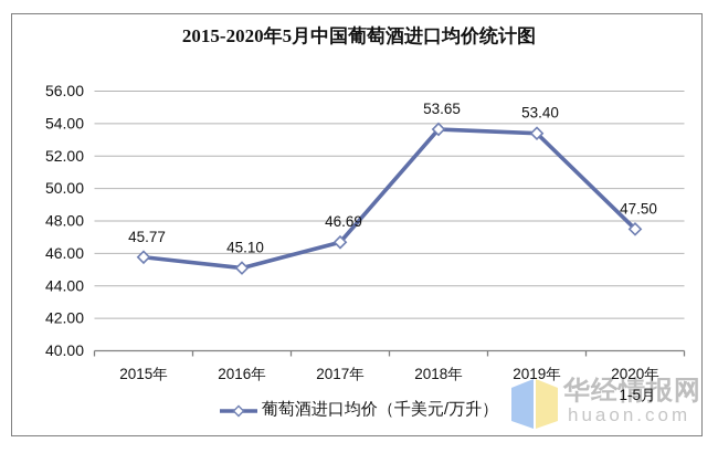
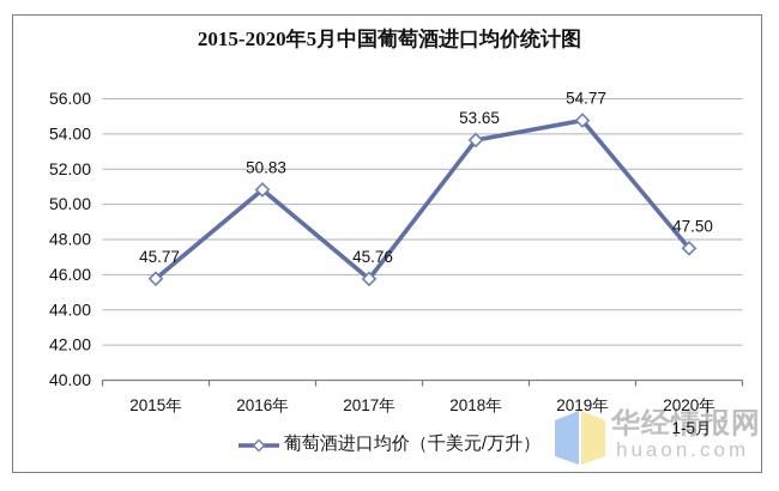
2016年: 45.10 -> 50.83
2017年: 46.69 -> 45.76
2019年: 53.40 -> 54.77
